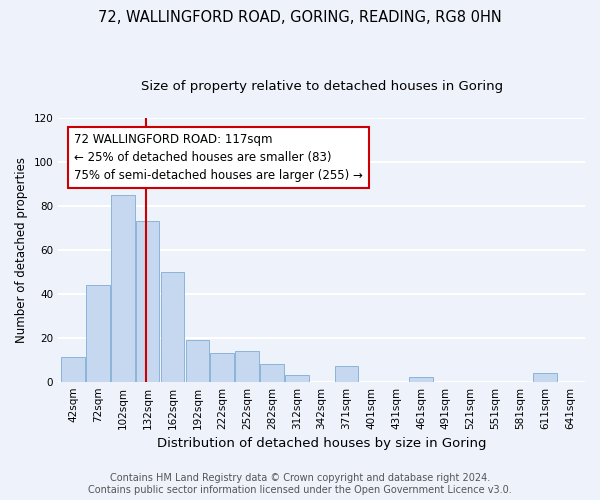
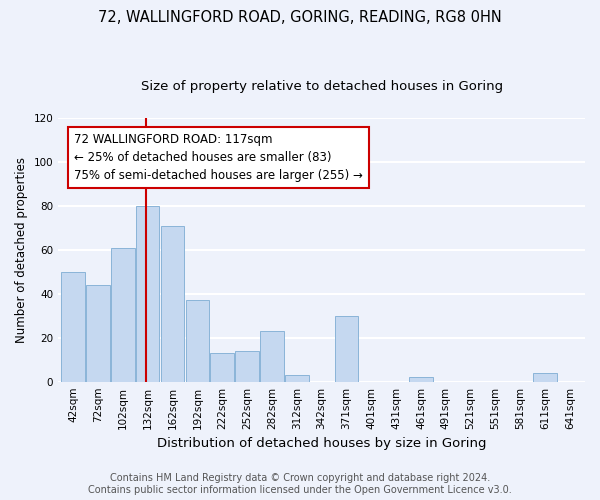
42sqm: 11 -> 50
102sqm: 85 -> 61
132sqm: 73 -> 80
162sqm: 50 -> 71
192sqm: 19 -> 37
282sqm: 8 -> 23
371sqm: 7 -> 30
